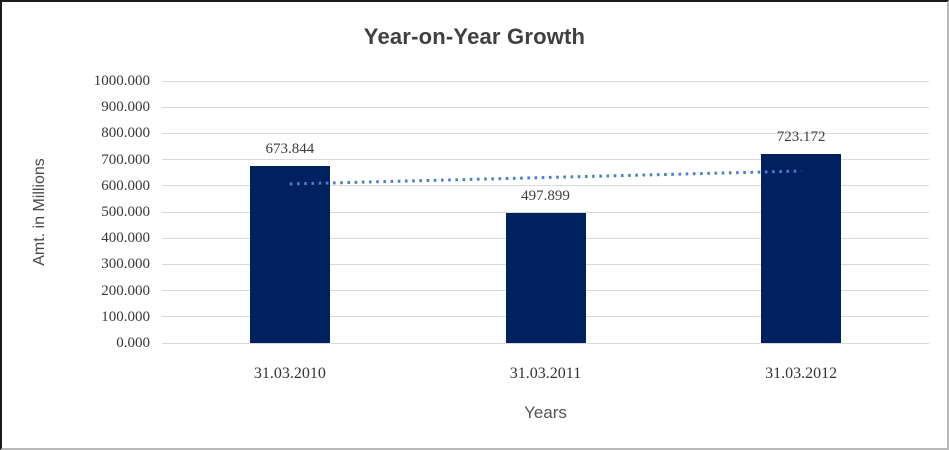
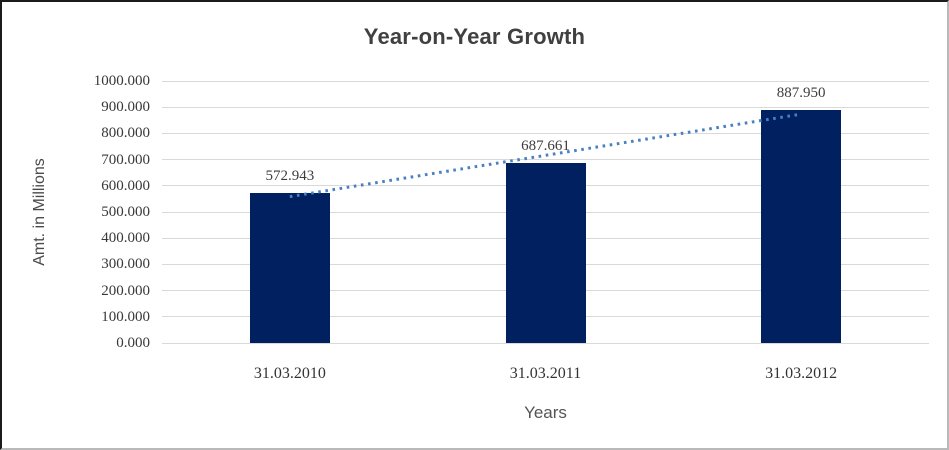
31.03.2010: 673.844 -> 572.943
31.03.2011: 497.899 -> 687.661
31.03.2012: 723.172 -> 887.950
